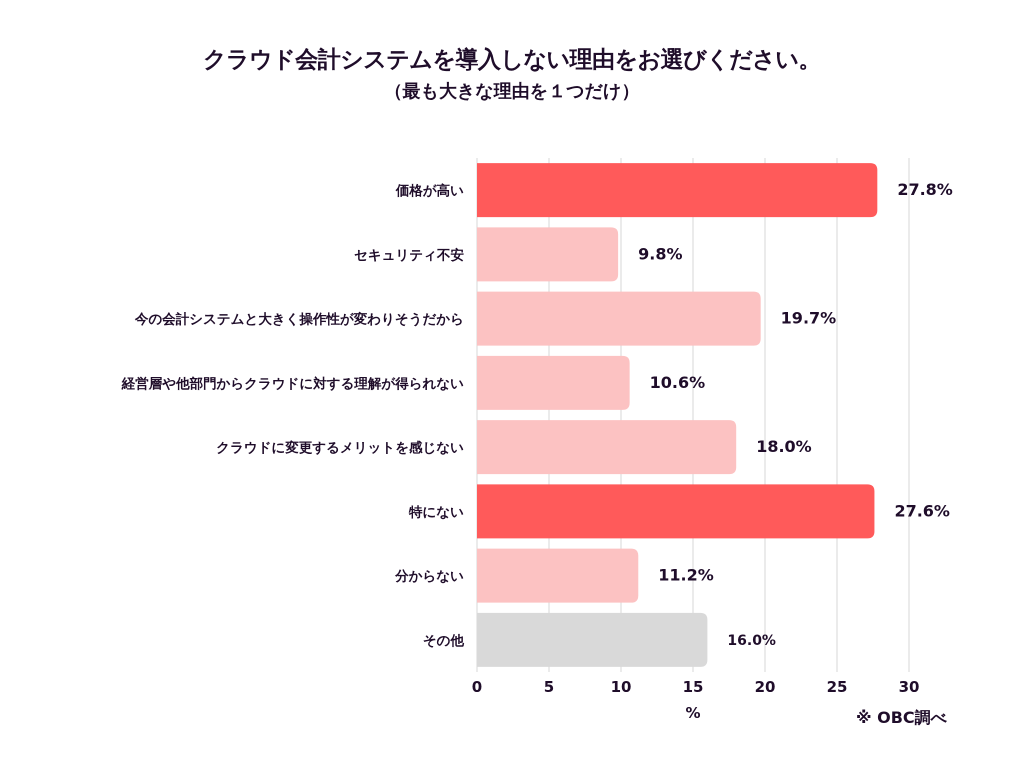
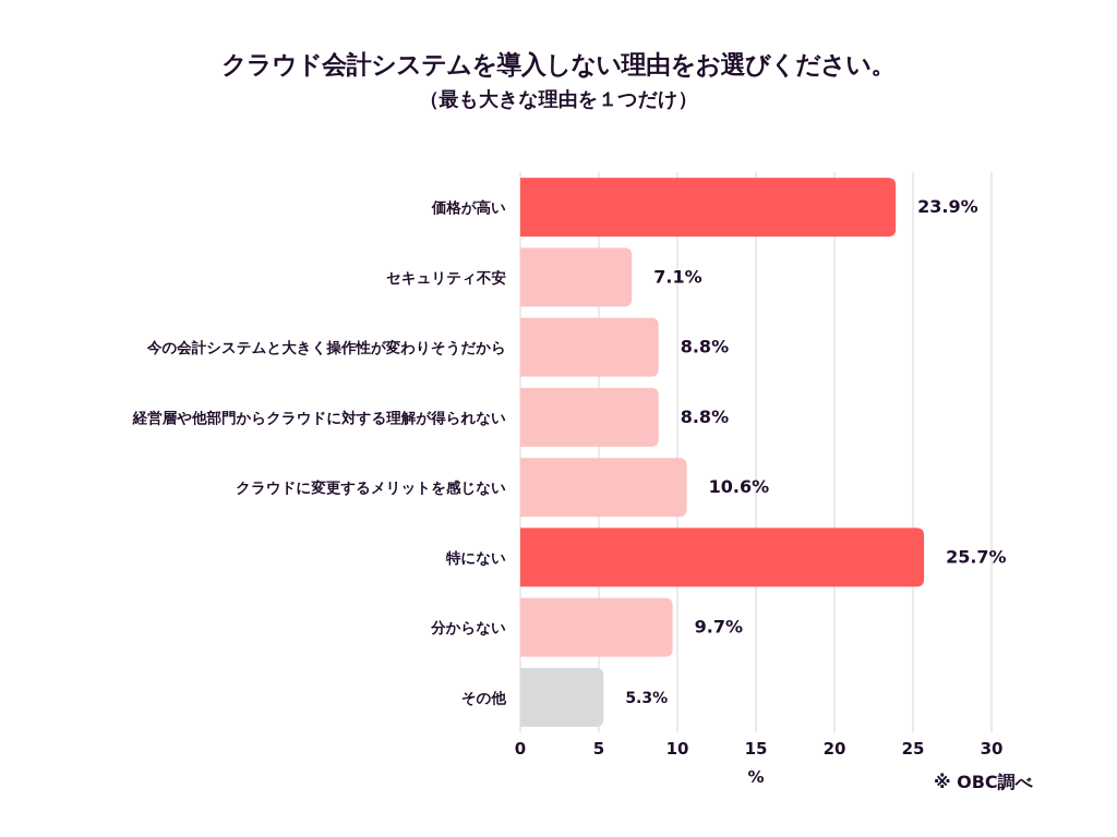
価格が高い: 27.8% -> 23.9%
セキュリティ不安: 9.8% -> 7.1%
今の会計システムと大きく操作性が変わりそうだから: 19.7% -> 8.8%
経営層や他部門からクラウドに対する理解が得られない: 10.6% -> 8.8%
クラウドに変更するメリットを感じない: 18.0% -> 10.6%
特にない: 27.6% -> 25.7%
分からない: 11.2% -> 9.7%
その他: 16.0% -> 5.3%
